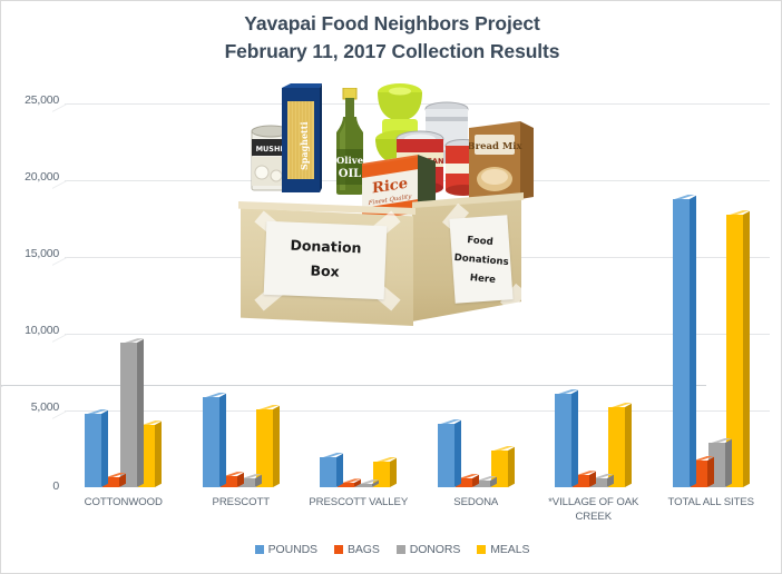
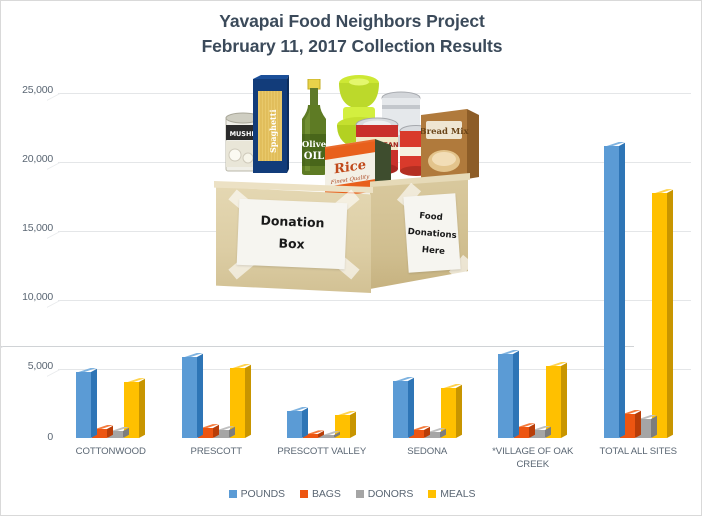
DONORS/COTTONWOOD: 9400 -> 500
MEALS/SEDONA: 2400 -> 3600
POUNDS/TOTAL ALL SITES: 18800 -> 21200
DONORS/TOTAL ALL SITES: 2900 -> 1400
